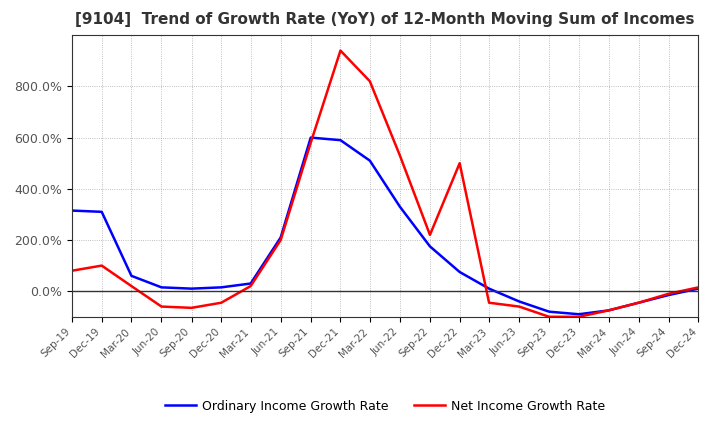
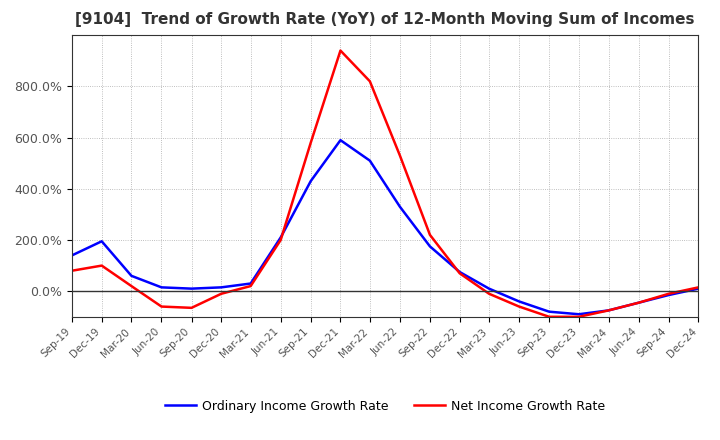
Ordinary Income Growth Rate/Sep-19: 315% -> 140%
Ordinary Income Growth Rate/Dec-19: 310% -> 195%
Net Income Growth Rate/Dec-20: -45% -> -10%
Ordinary Income Growth Rate/Sep-21: 600% -> 430%
Net Income Growth Rate/Dec-22: 500% -> 70%
Net Income Growth Rate/Mar-23: -45% -> -10%
